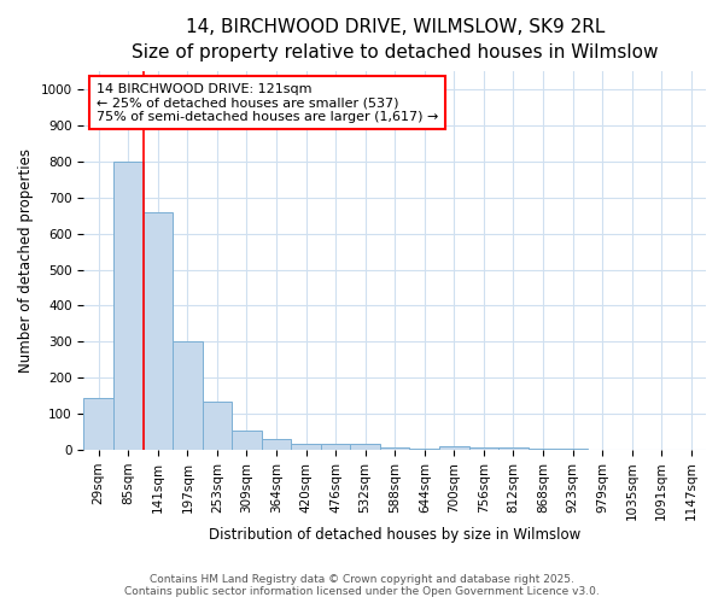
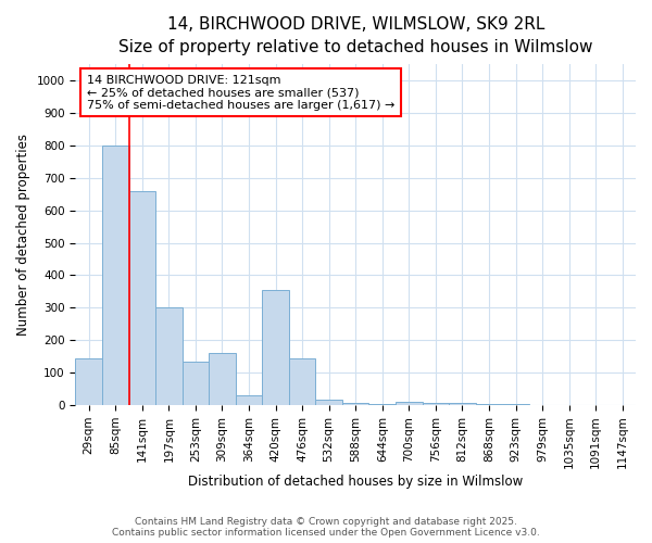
309sqm: 52 -> 160
420sqm: 18 -> 355
476sqm: 18 -> 145
